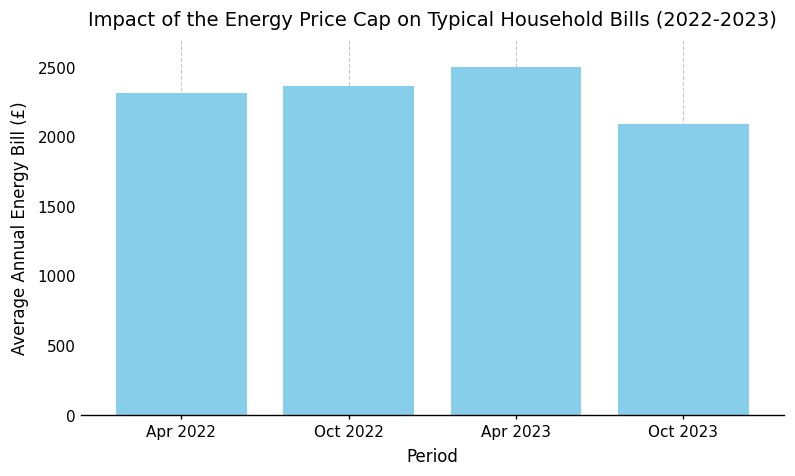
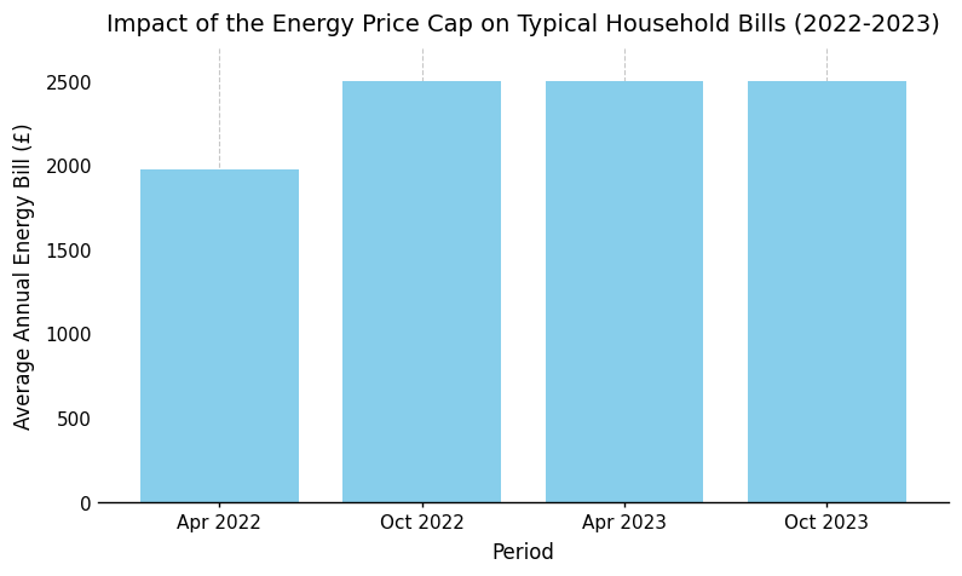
Apr 2022: 2310 -> 1970
Oct 2022: 2360 -> 2500
Oct 2023: 2090 -> 2500
